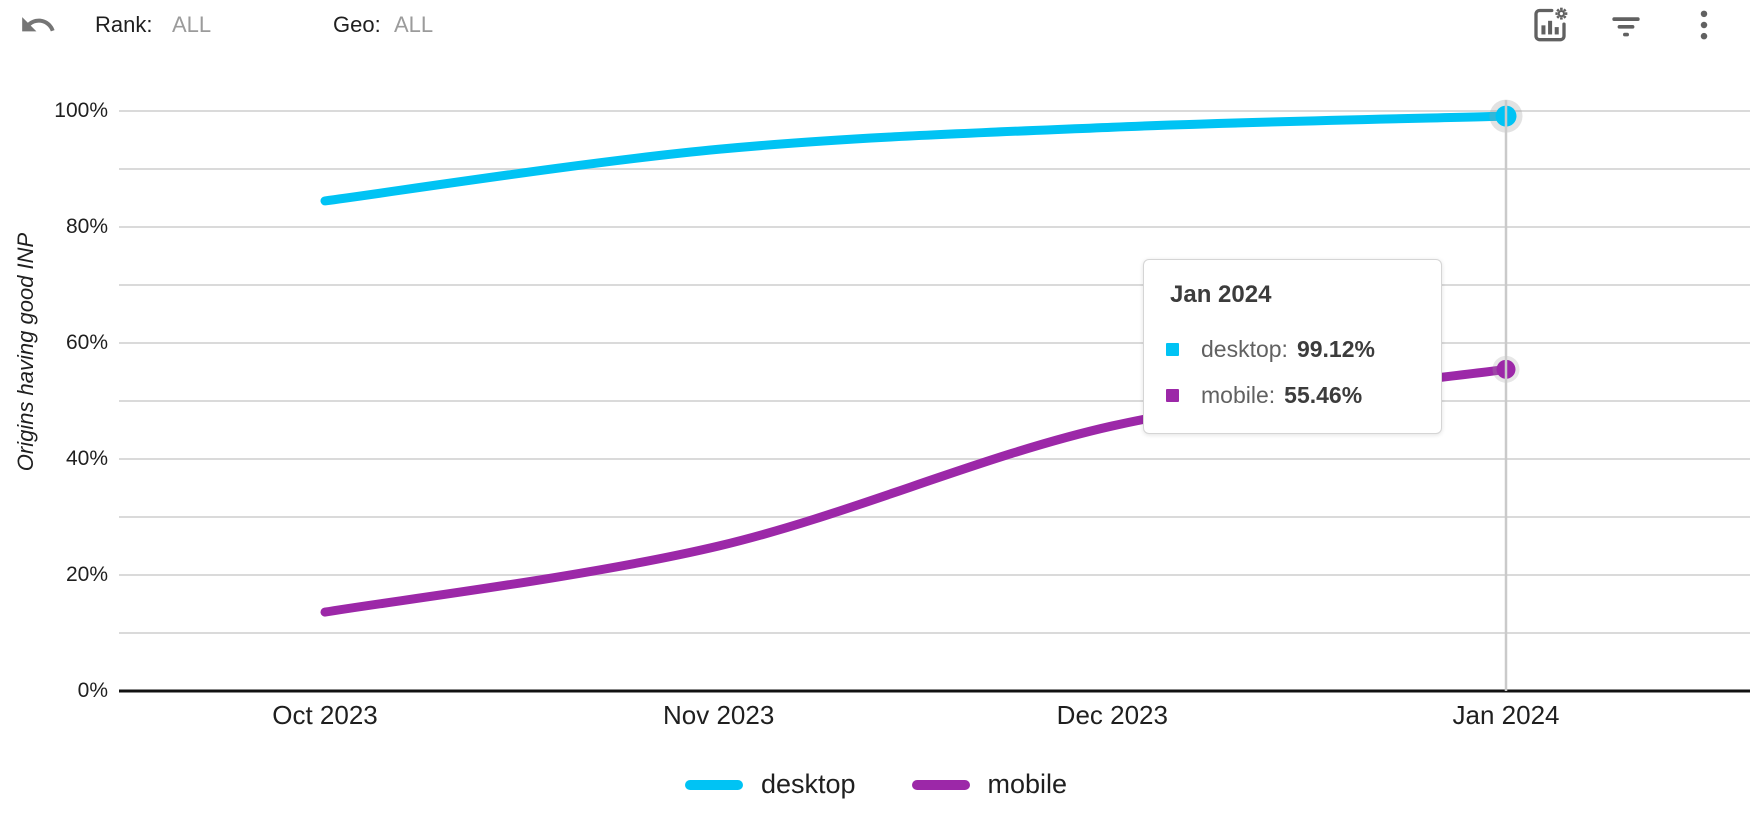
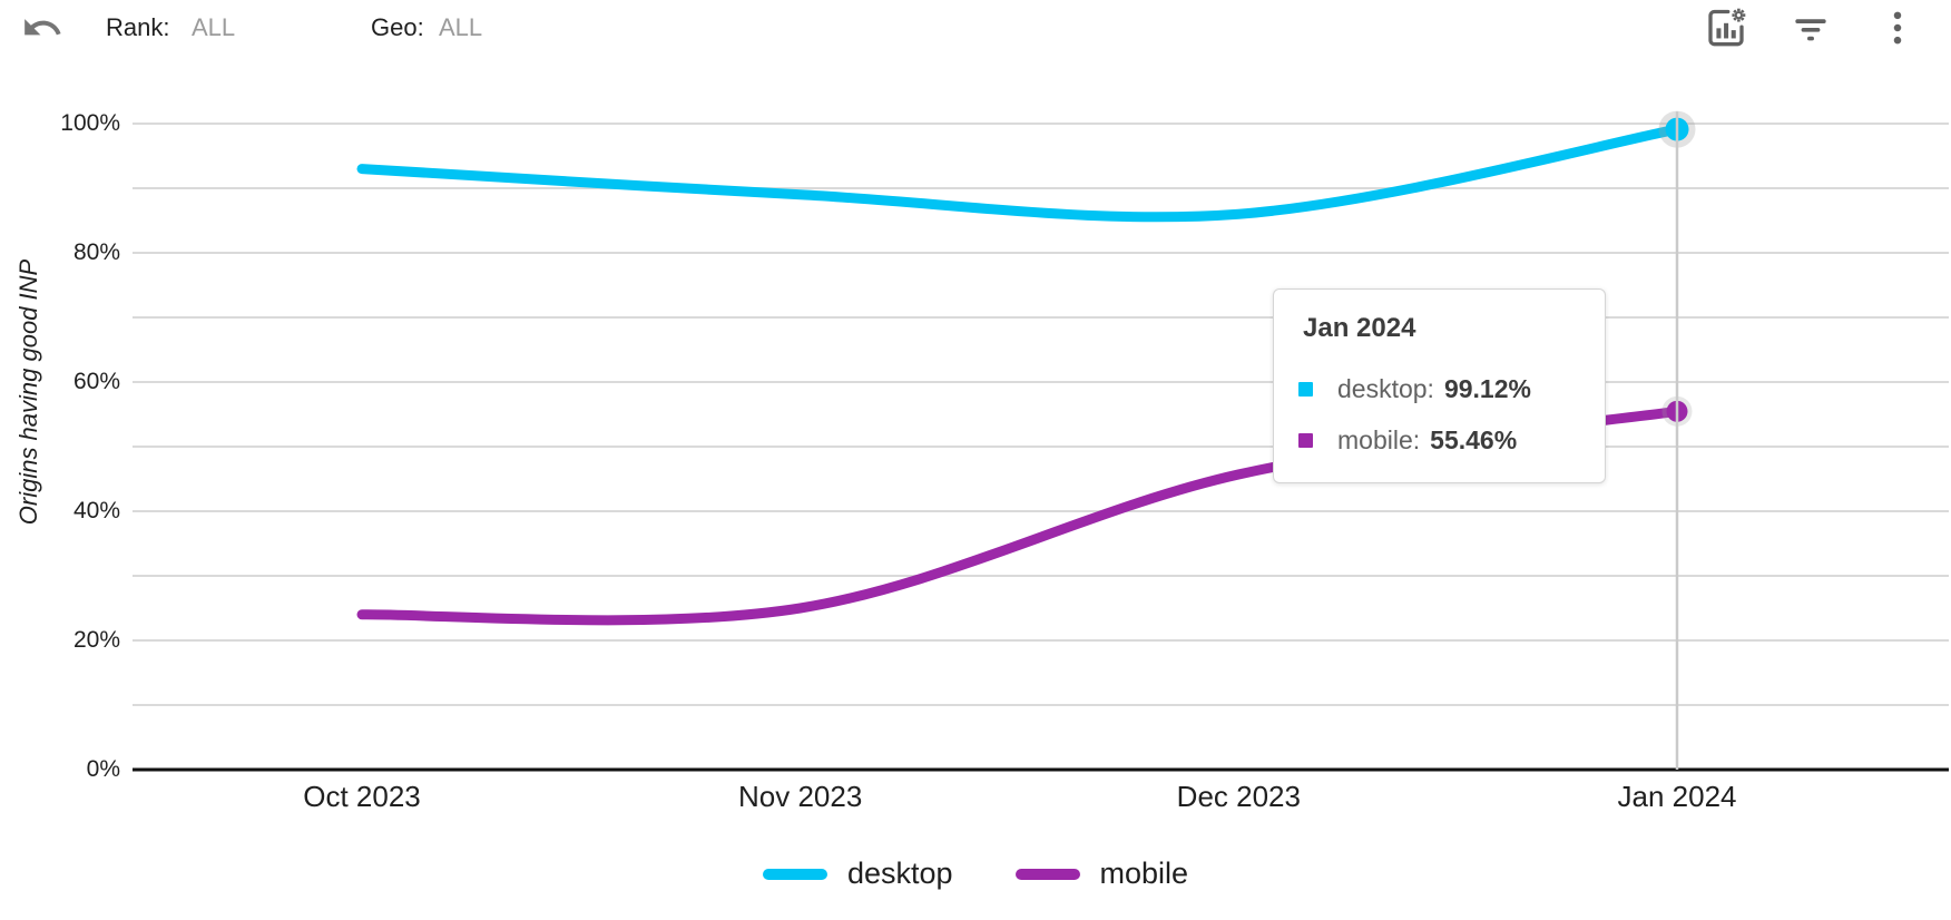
desktop/Oct 2023: 84% -> 93%
mobile/Oct 2023: 14% -> 24%
desktop/Nov 2023: 93% -> 89%
desktop/Dec 2023: 97% -> 86%
